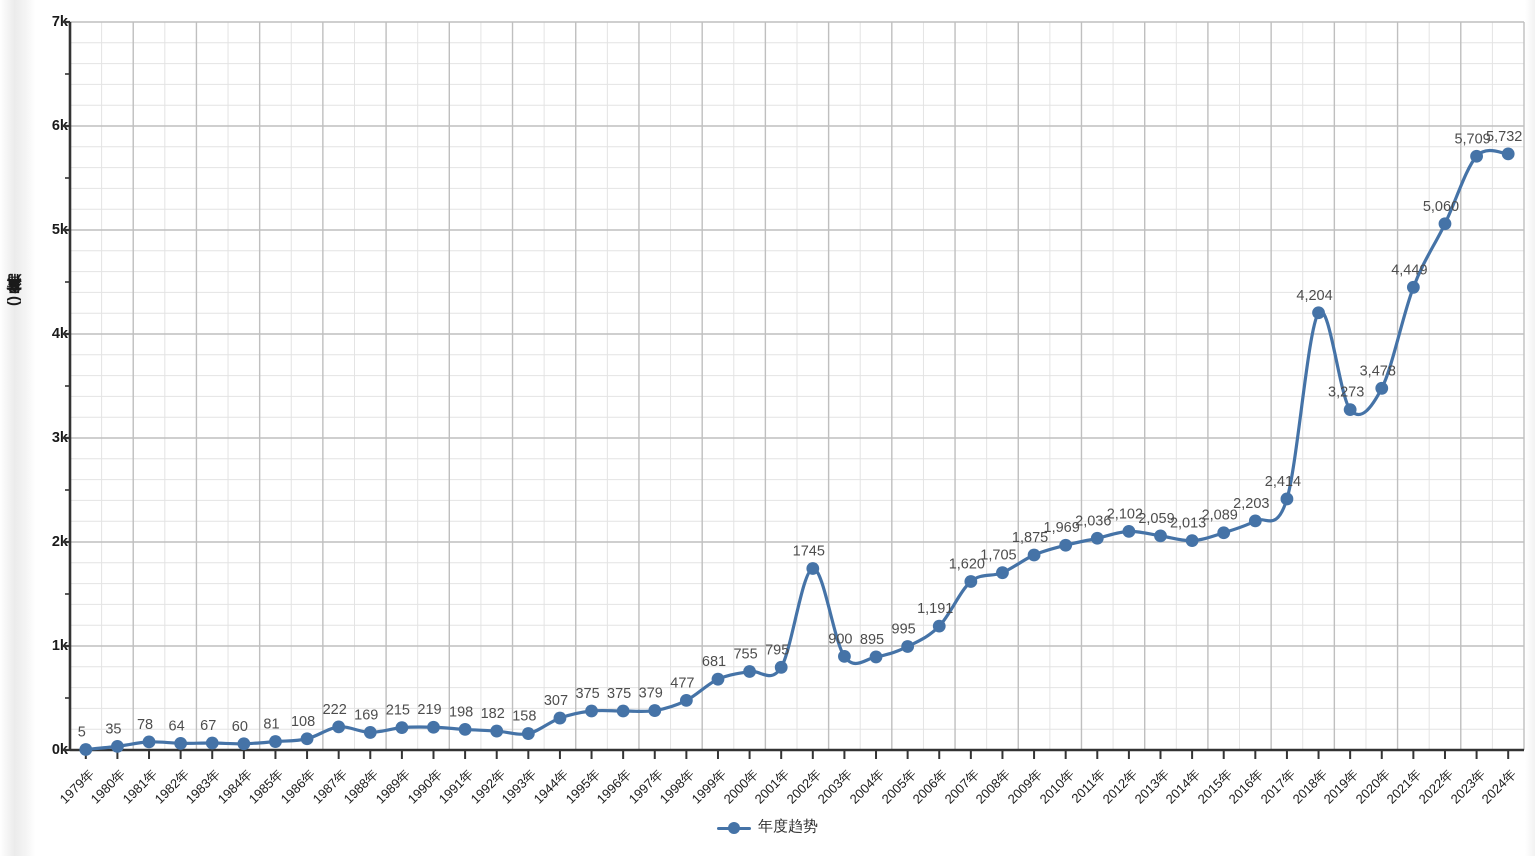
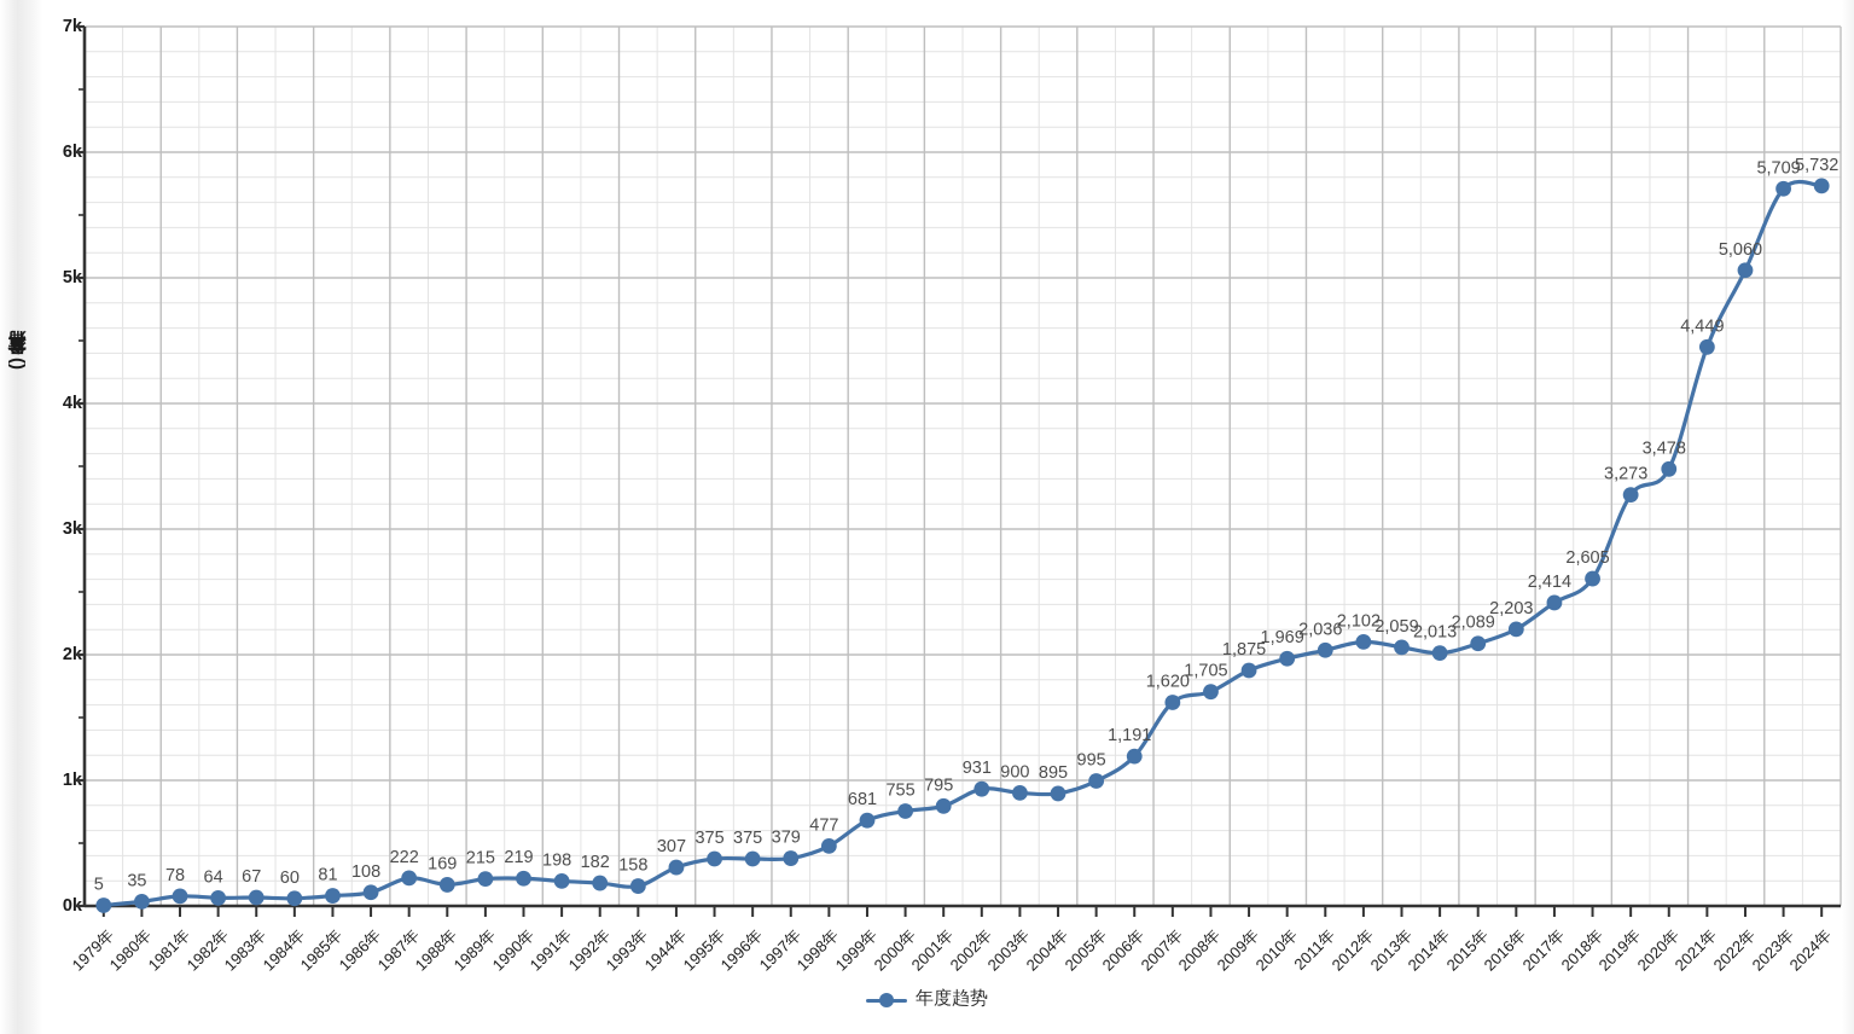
2002年: 1745 -> 931
2018年: 4,204 -> 2,605
